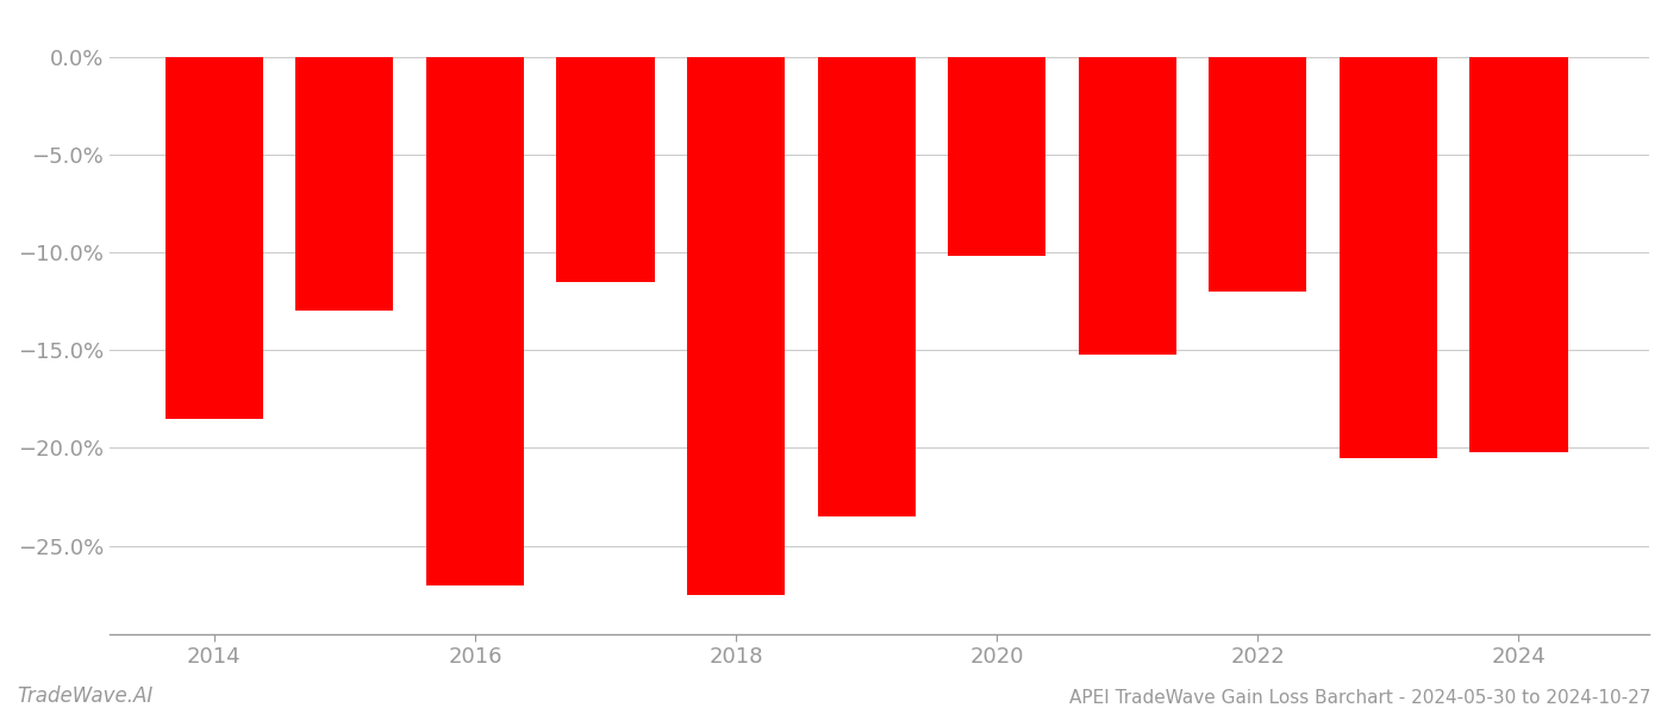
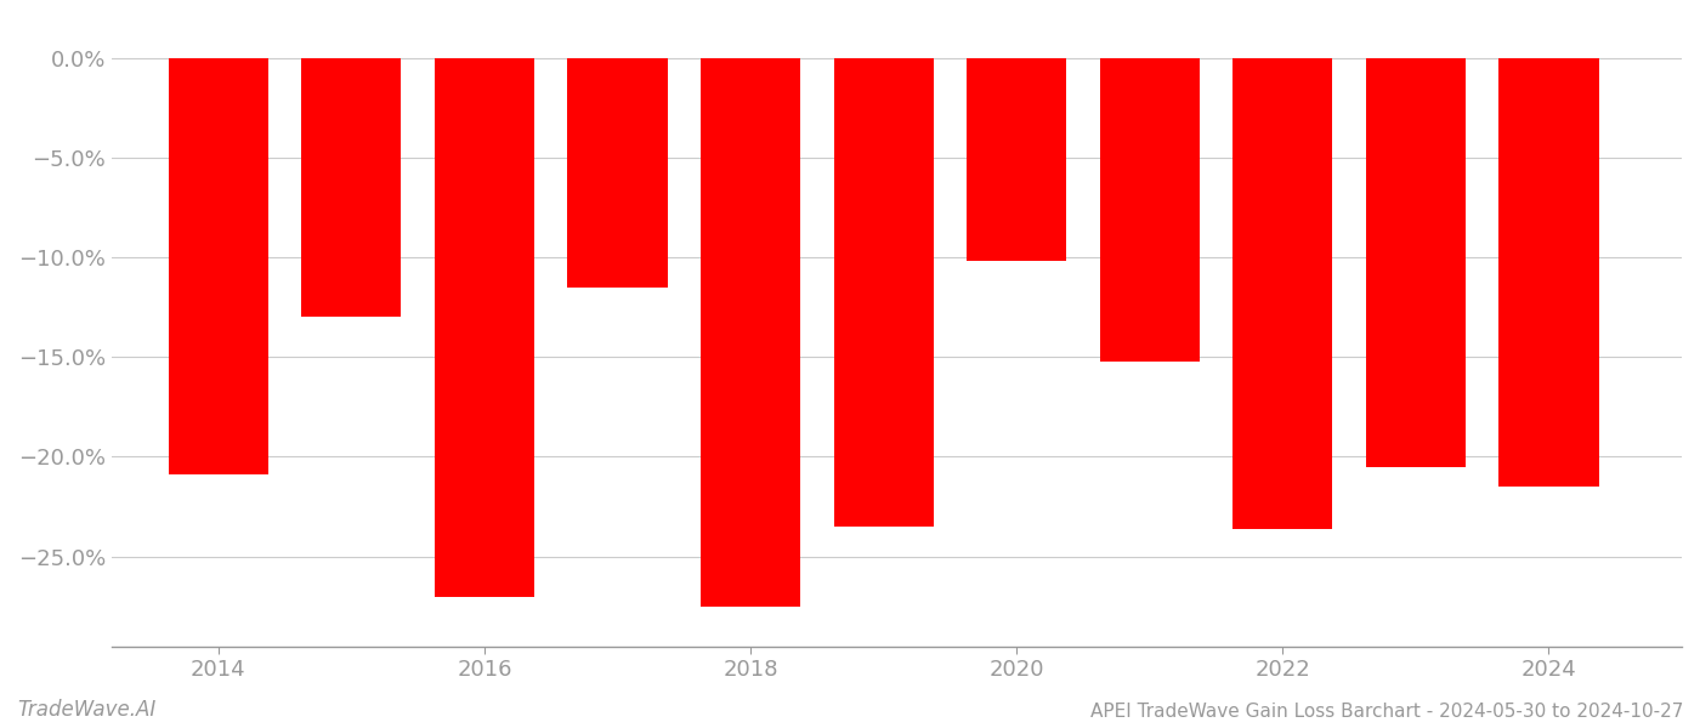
2014: -18.5% -> -20.9%
2022: -12.0% -> -23.6%
2024: -20.2% -> -21.5%
